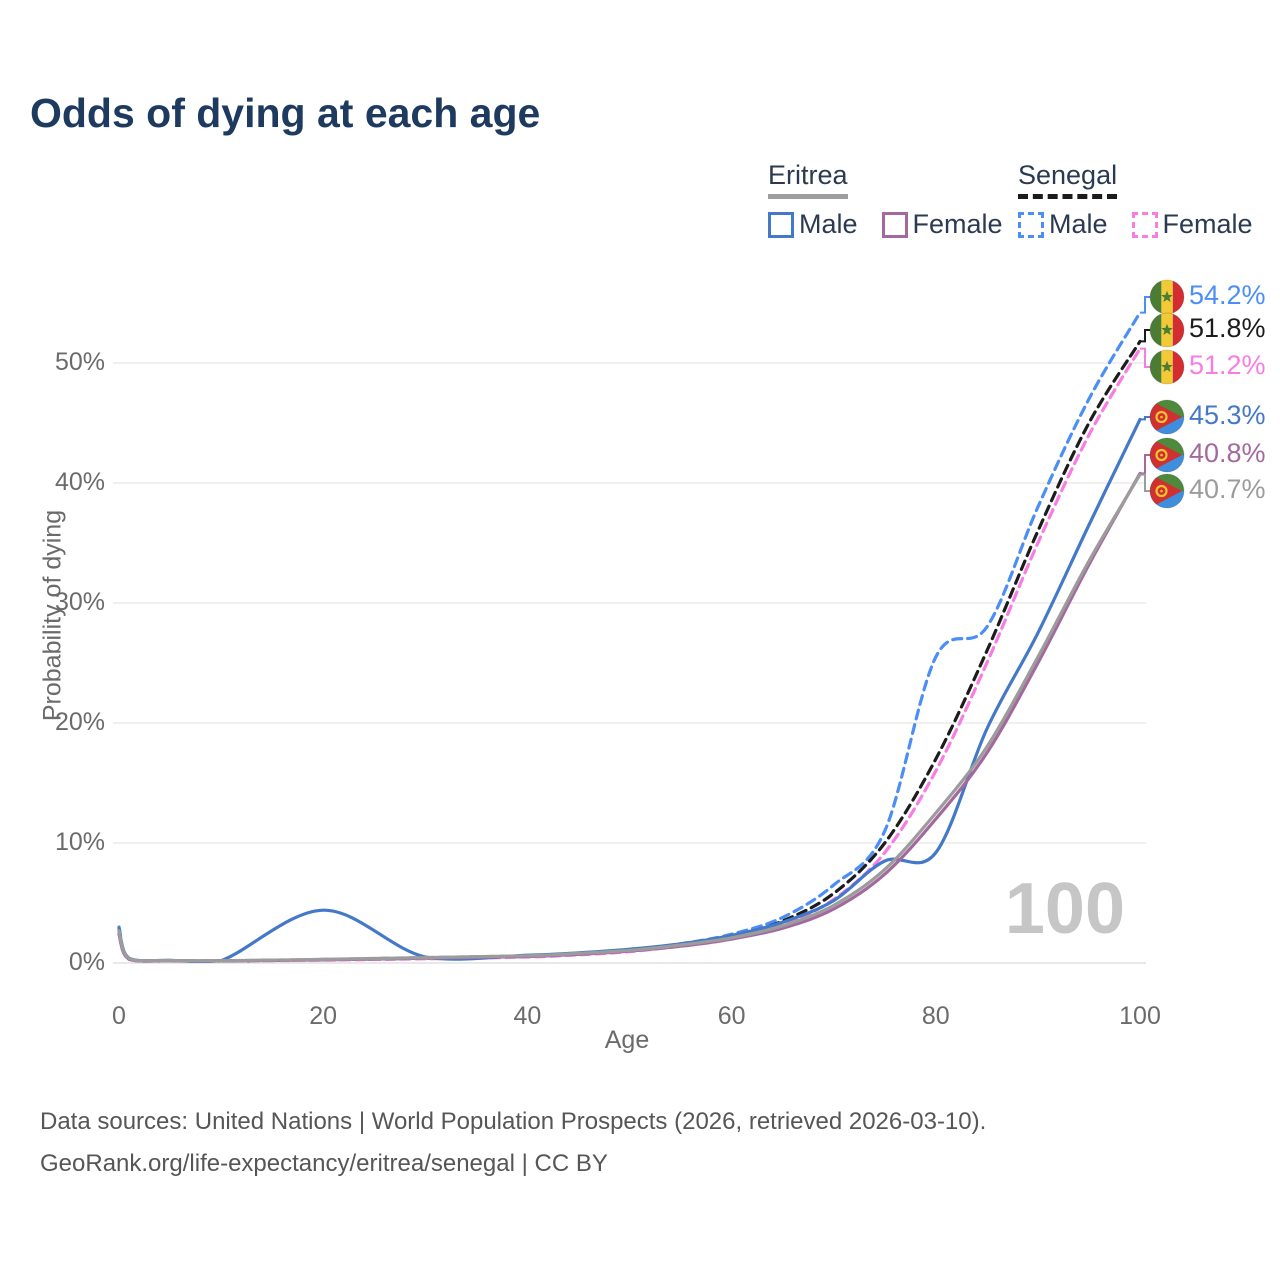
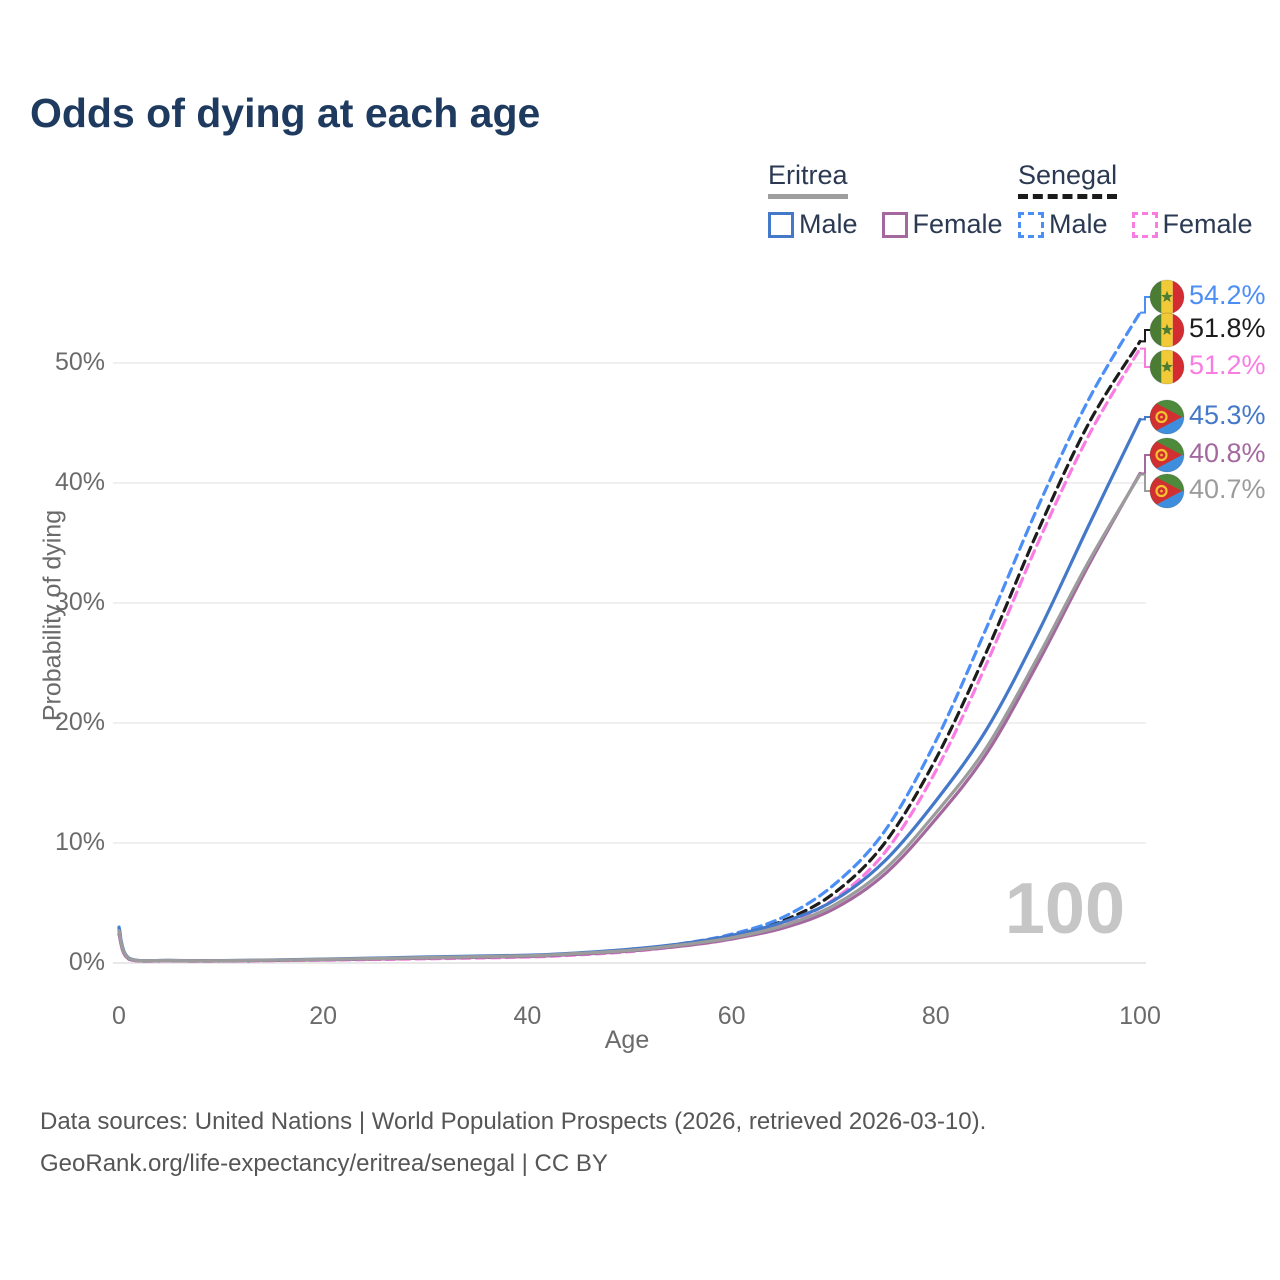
Eritrea Male/20: 4.4% -> 0.3%
Senegal Male/80: 25.5% -> 18.5%
Eritrea Male/80: 9.2% -> 13.5%
